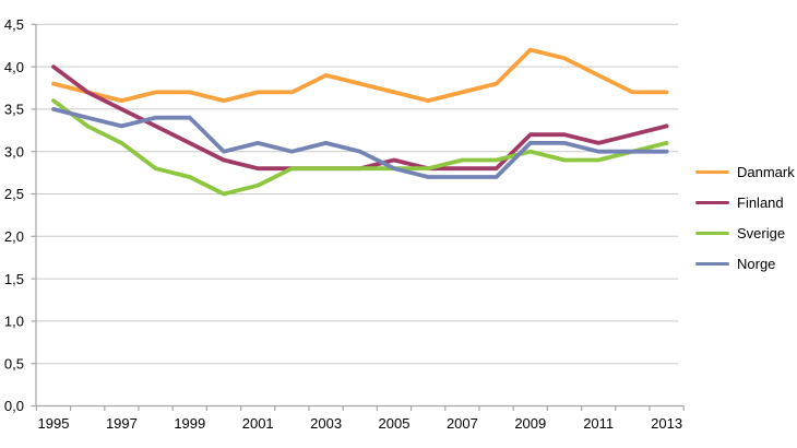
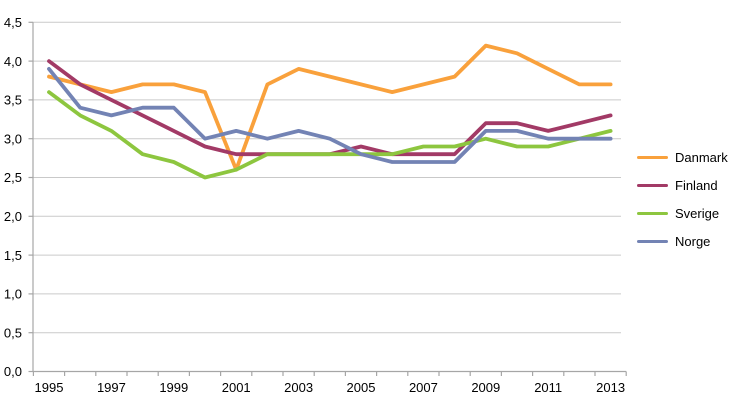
Norge/1995: 3,5 -> 3,9
Danmark/2001: 3,7 -> 2,6
